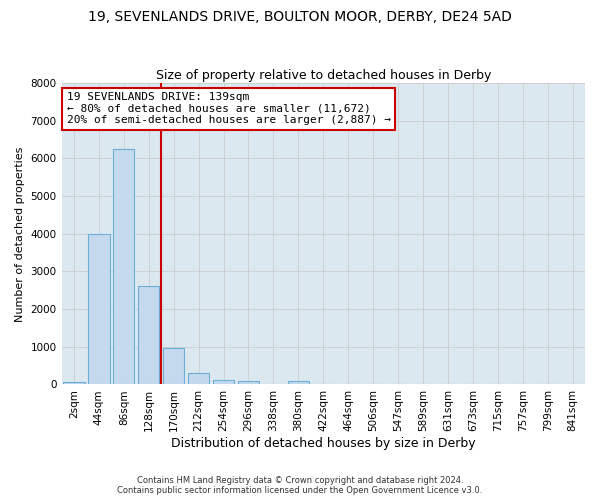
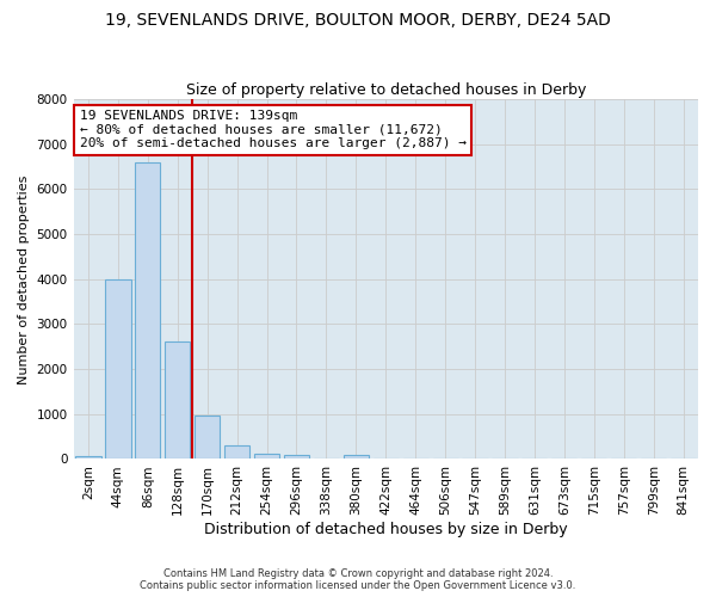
86sqm: 6250 -> 6600
